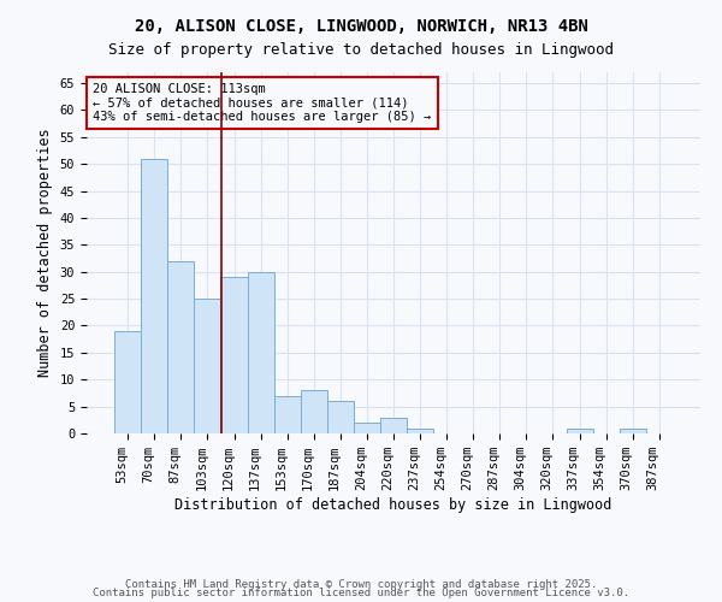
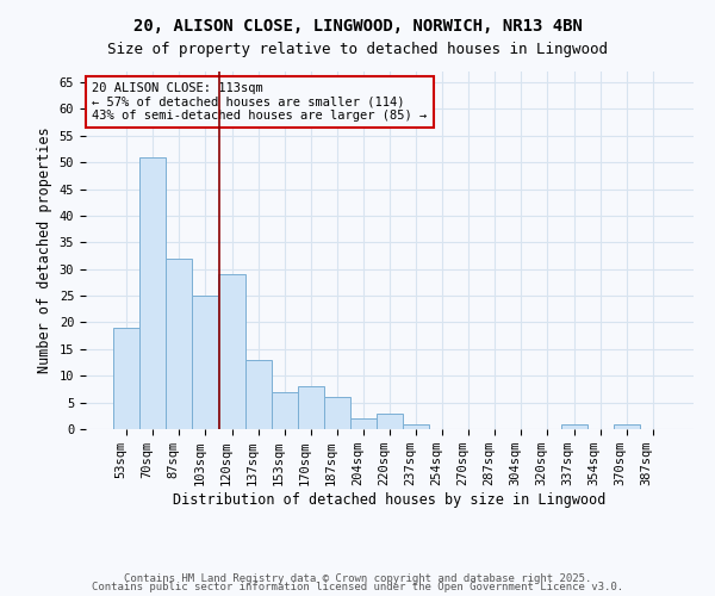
137sqm: 30 -> 13
